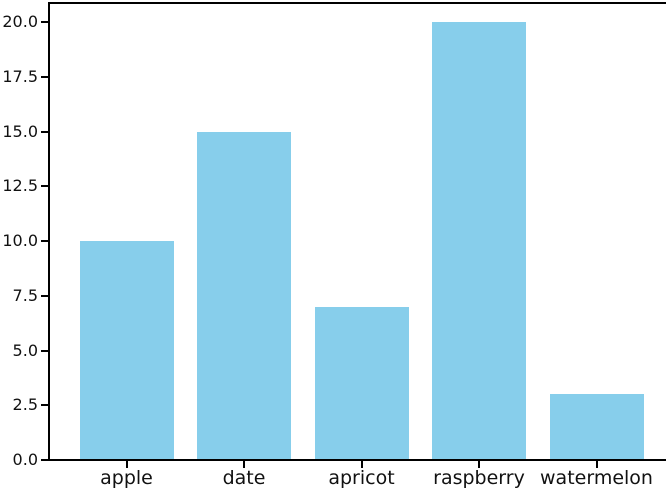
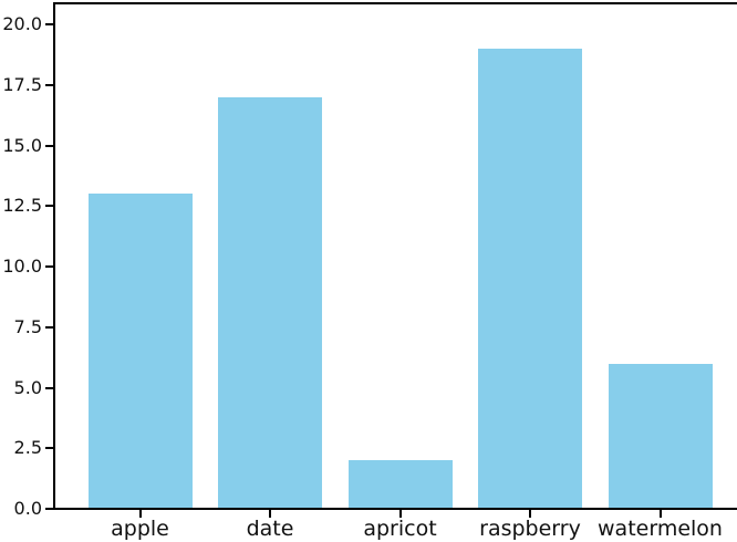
apple: 10 -> 13
date: 15 -> 17
apricot: 7 -> 2
raspberry: 20 -> 19
watermelon: 3 -> 6
